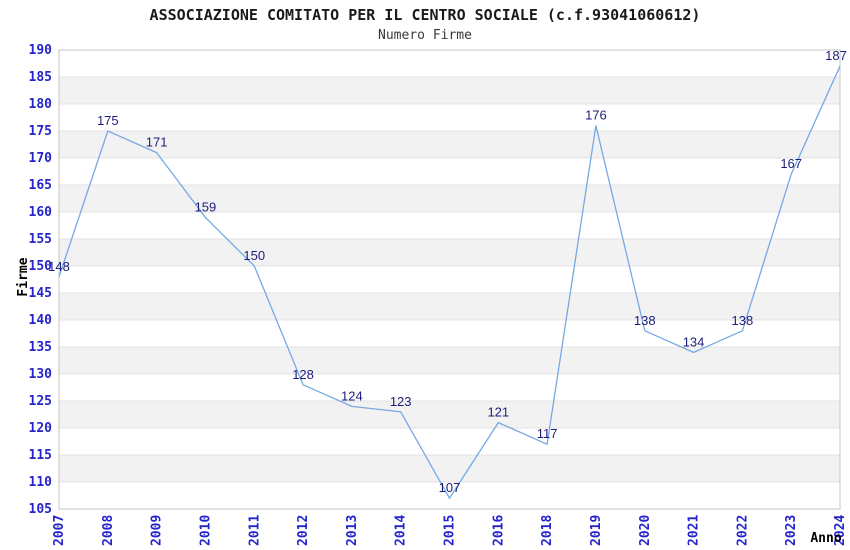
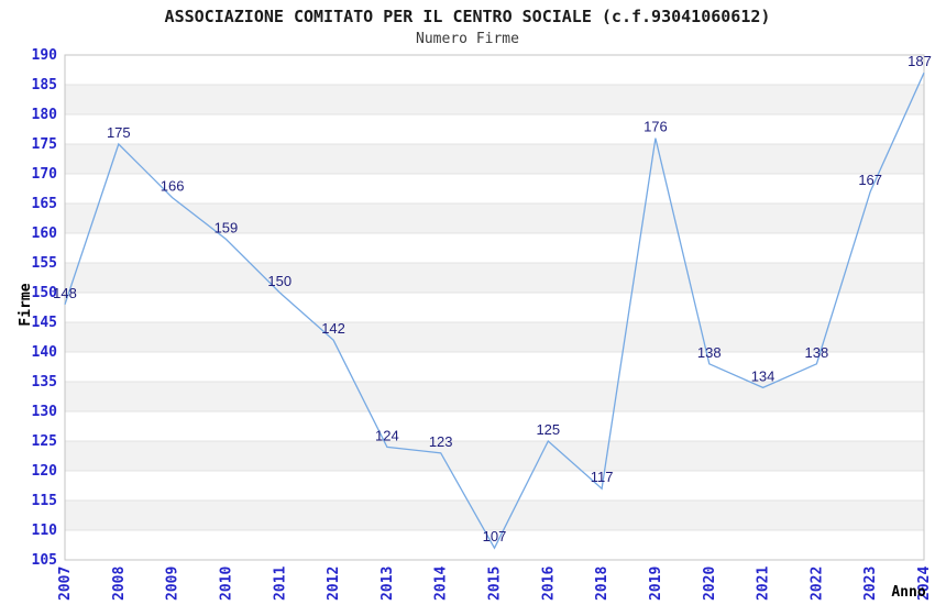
2009: 171 -> 166
2012: 128 -> 142
2016: 121 -> 125
